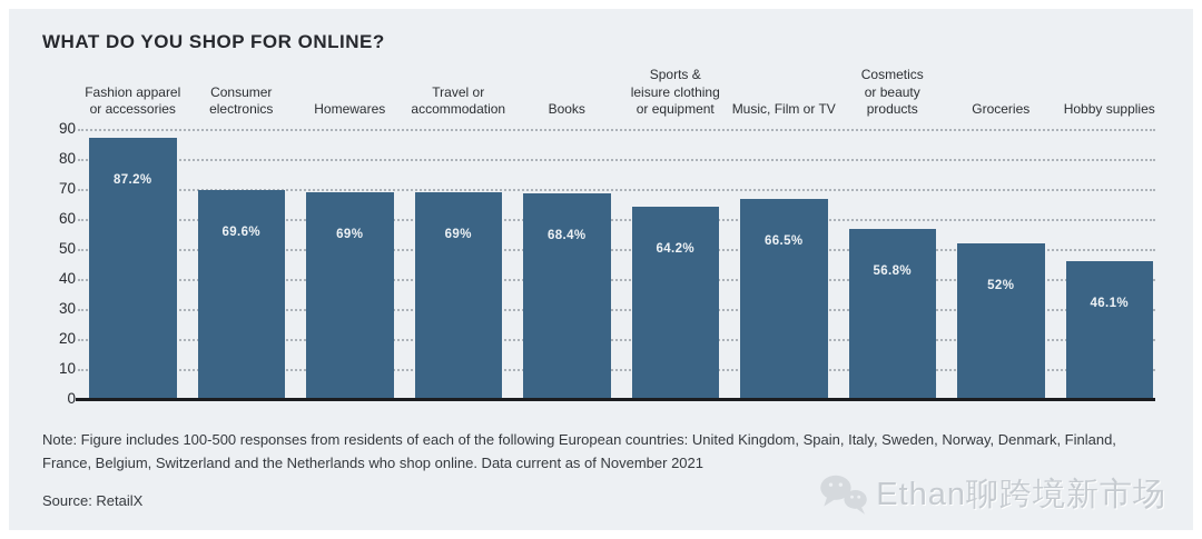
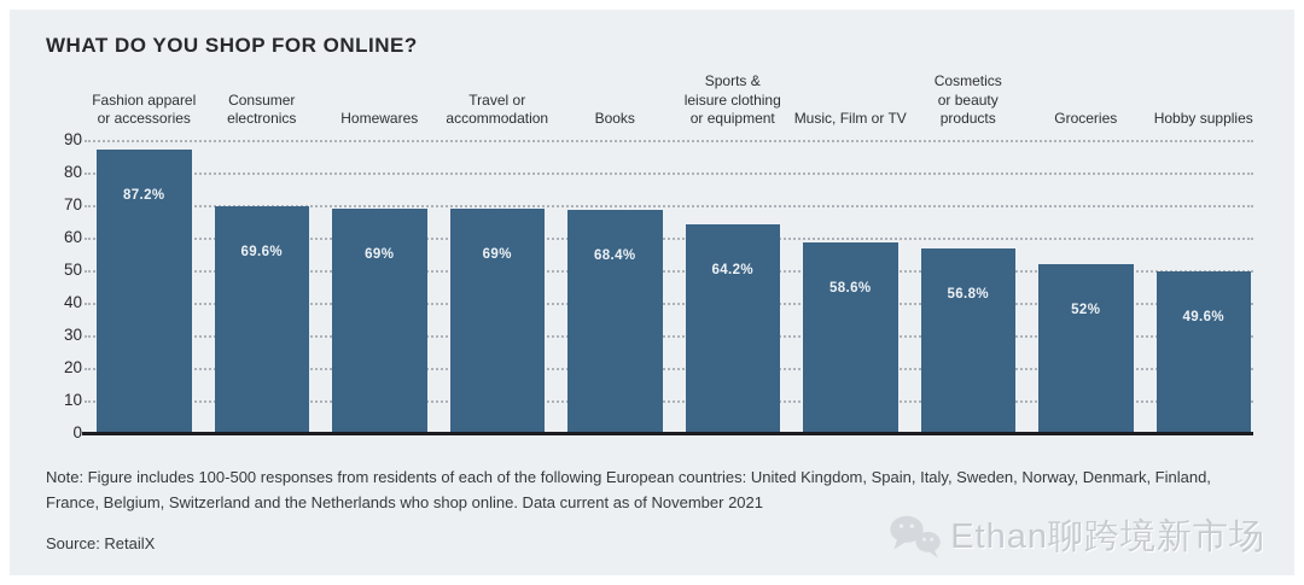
Music, Film or TV: 66.5% -> 58.6%
Hobby supplies: 46.1% -> 49.6%
